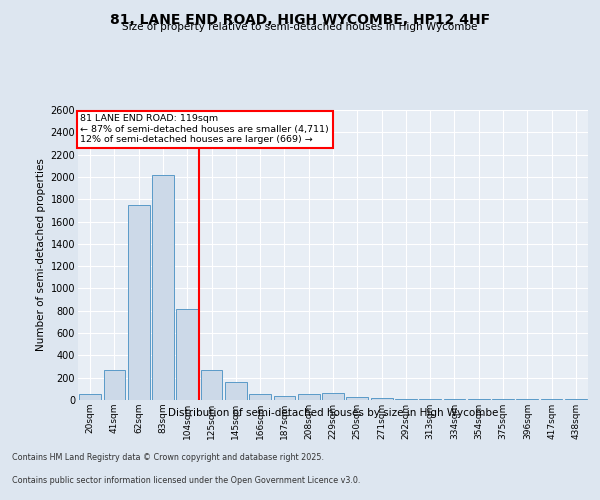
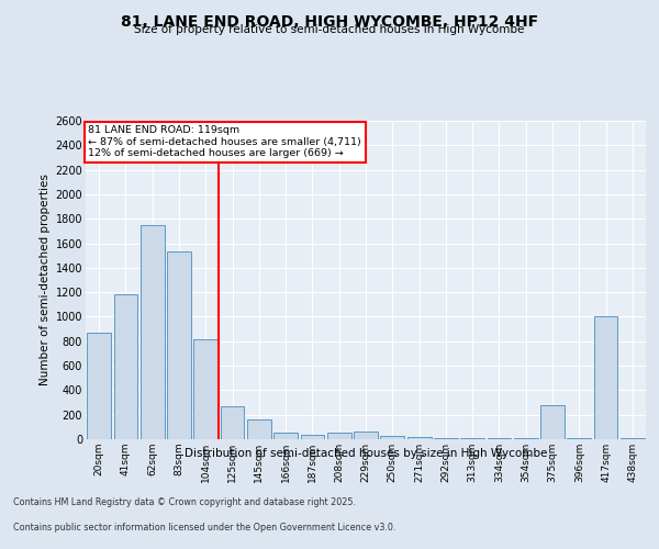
20sqm: 50 -> 870
41sqm: 270 -> 1180
83sqm: 2020 -> 1530
375sqm: 0 -> 280
417sqm: 0 -> 1000
